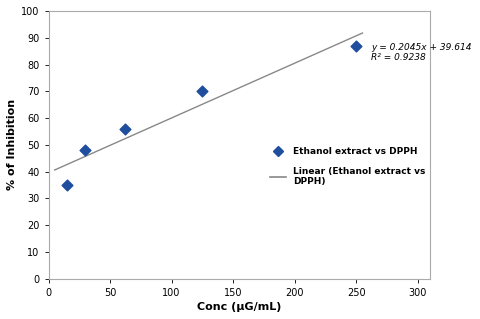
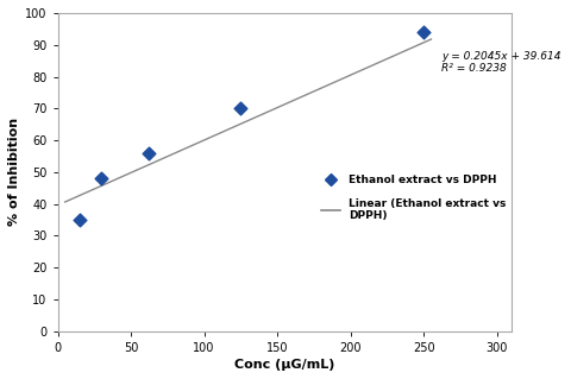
Ethanol extract vs DPPH/250: 87 -> 94
